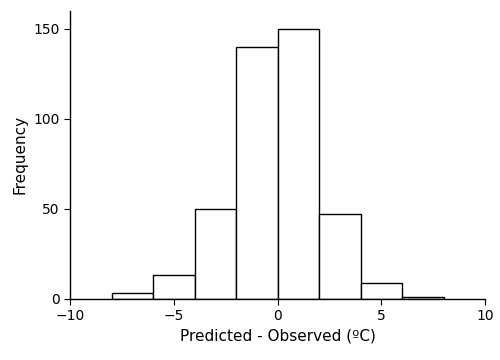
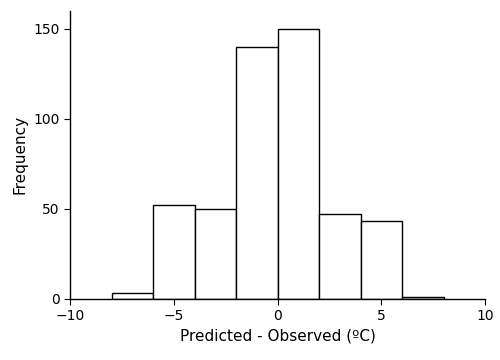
−5: 13 -> 52
5: 9 -> 43
